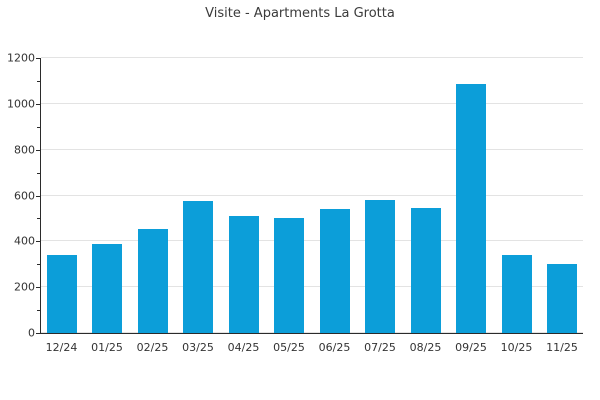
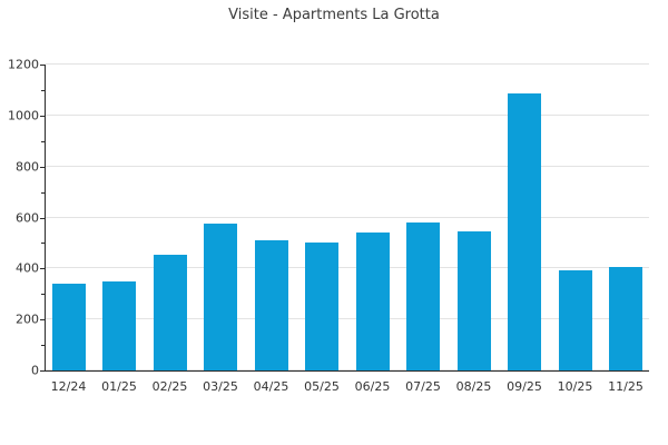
01/25: 390 -> 350
10/25: 340 -> 390
11/25: 300 -> 410
